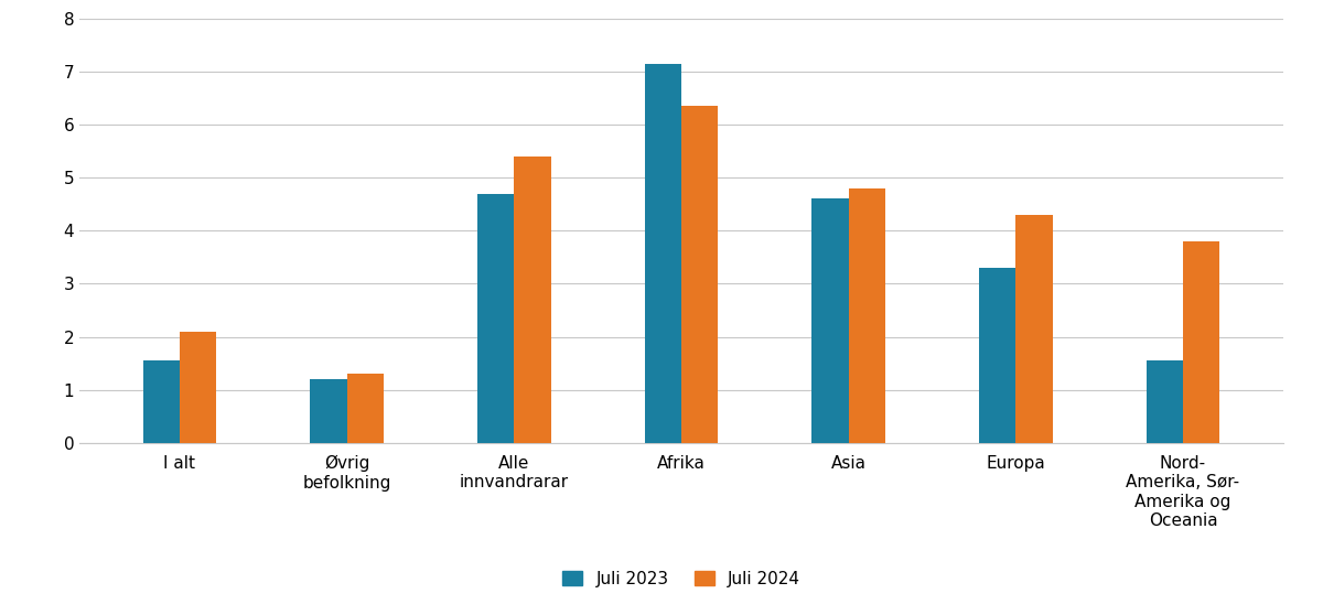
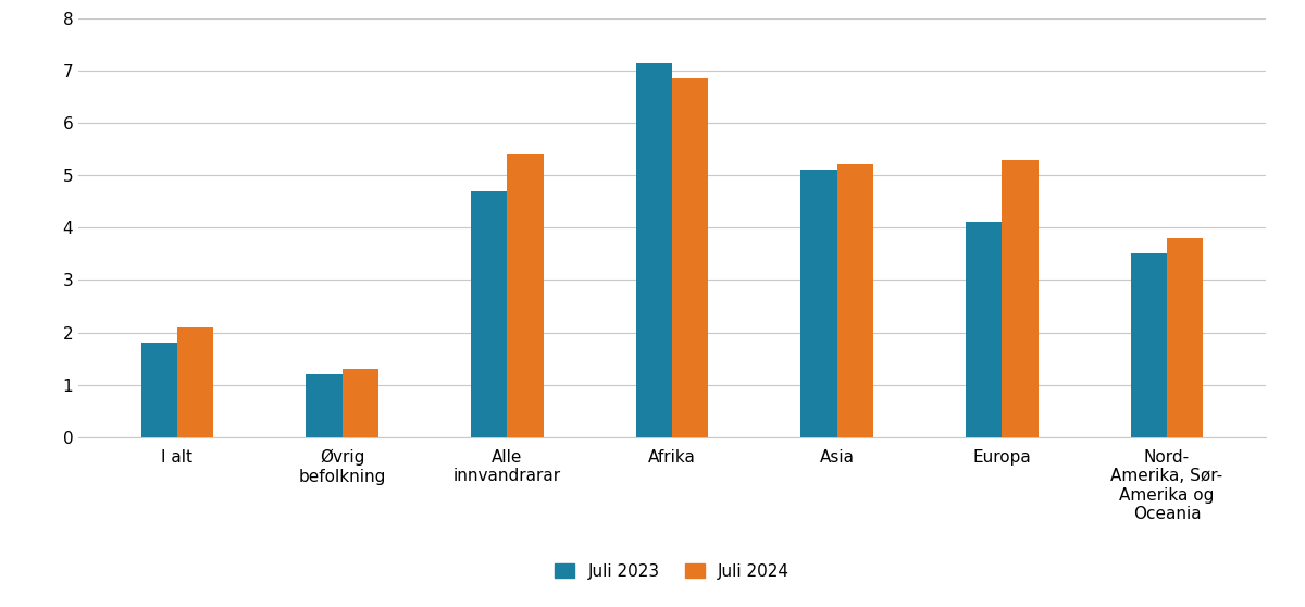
Juli 2023/I alt: 1.55 -> 1.80
Juli 2024/Afrika: 6.35 -> 6.85
Juli 2023/Asia: 4.60 -> 5.10
Juli 2024/Asia: 4.80 -> 5.20
Juli 2023/Europa: 3.30 -> 4.10
Juli 2024/Europa: 4.30 -> 5.30
Juli 2023/Nord- Amerika, Sør- Amerika og Oceania: 1.55 -> 3.50
